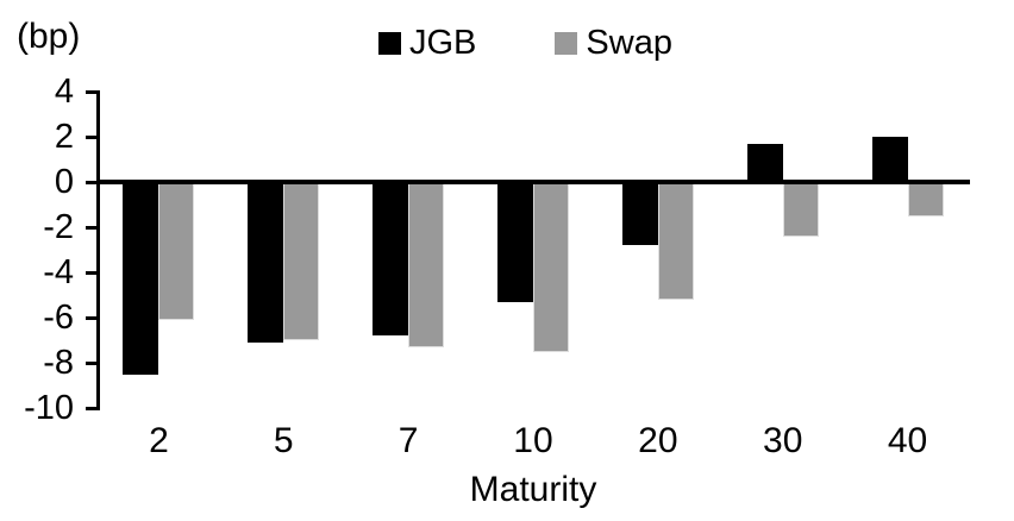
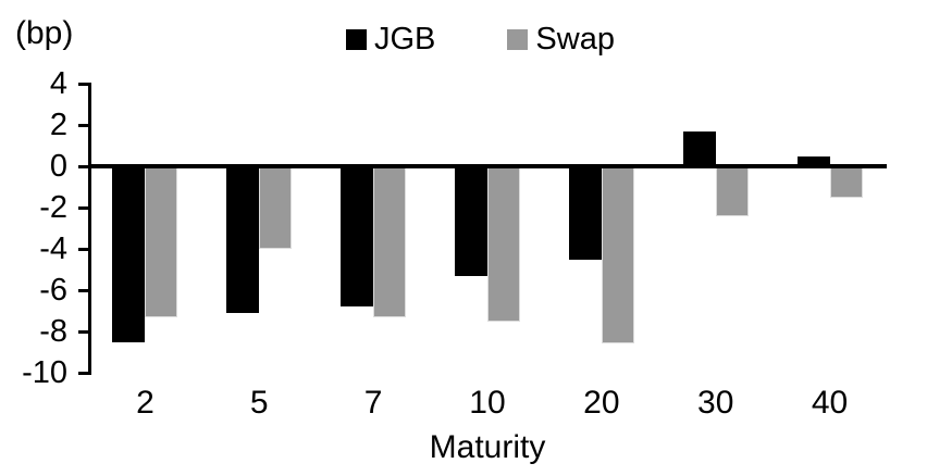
Swap/2: -6.1 -> -7.3
Swap/5: -7.0 -> -4.0
JGB/20: -2.8 -> -4.5
Swap/20: -5.2 -> -8.6
JGB/40: 2.0 -> 0.5
